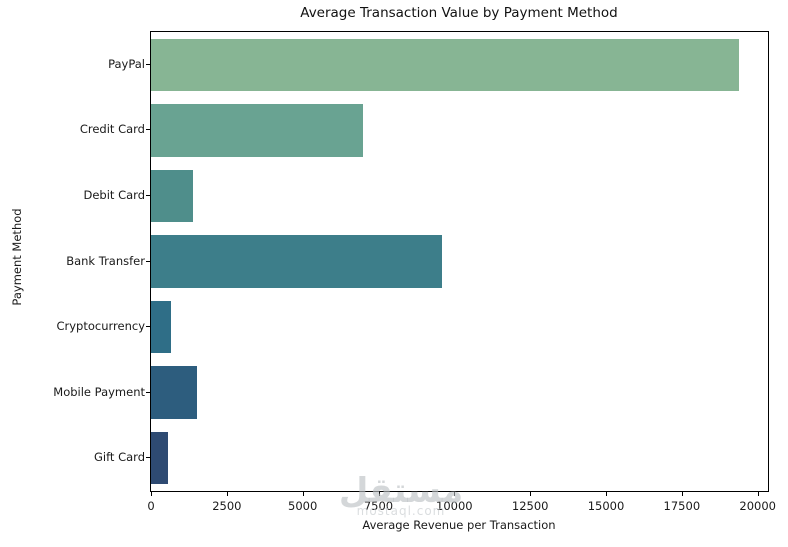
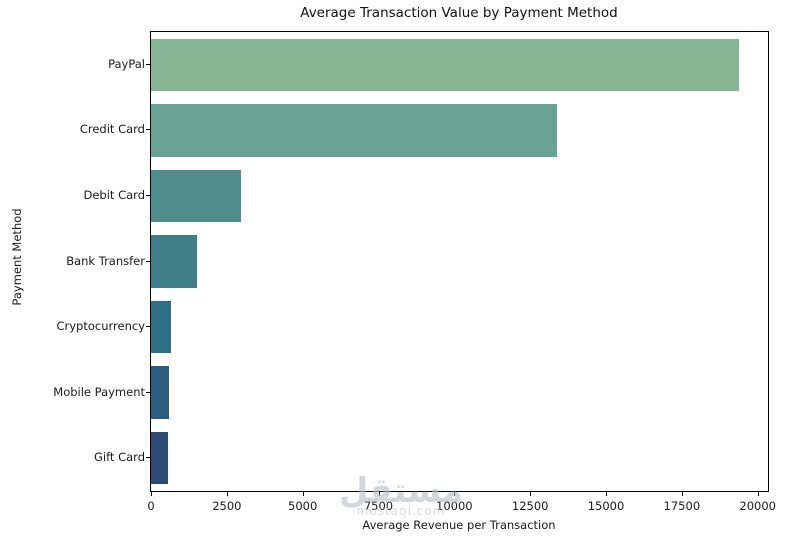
Credit Card: 7000 -> 13400
Debit Card: 1400 -> 3000
Bank Transfer: 9600 -> 1500
Mobile Payment: 1500 -> 600
